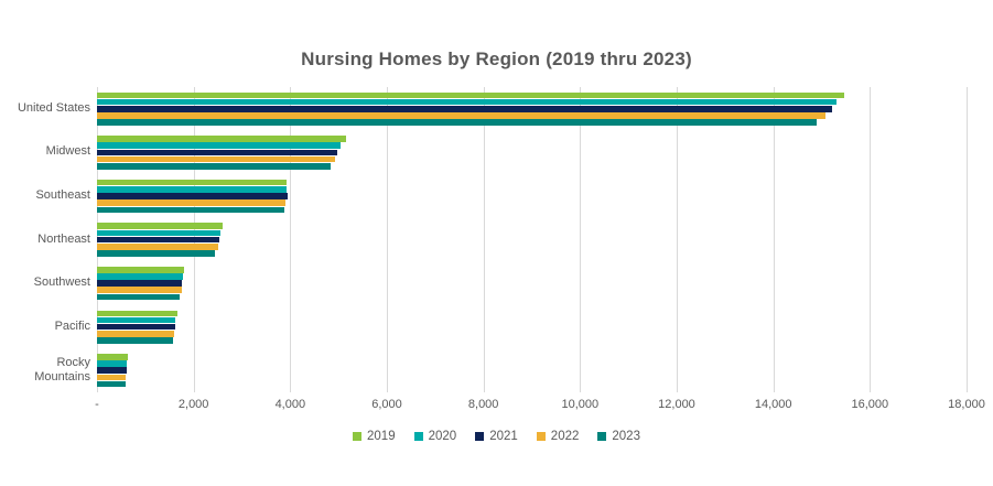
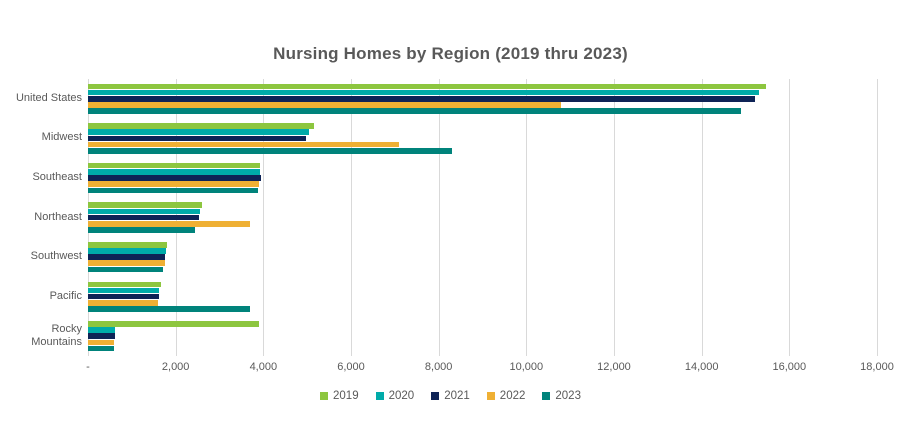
2022/United States: 15100 -> 10800
2022/Midwest: 4900 -> 7100
2023/Midwest: 4800 -> 8300
2022/Northeast: 2500 -> 3700
2023/Pacific: 1600 -> 3700
2019/Rocky Mountains: 600 -> 3900
